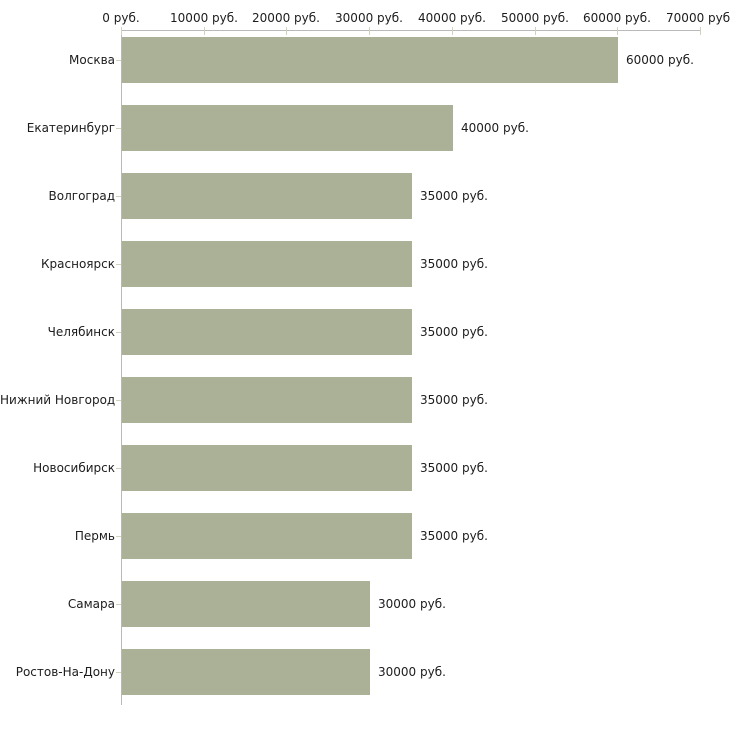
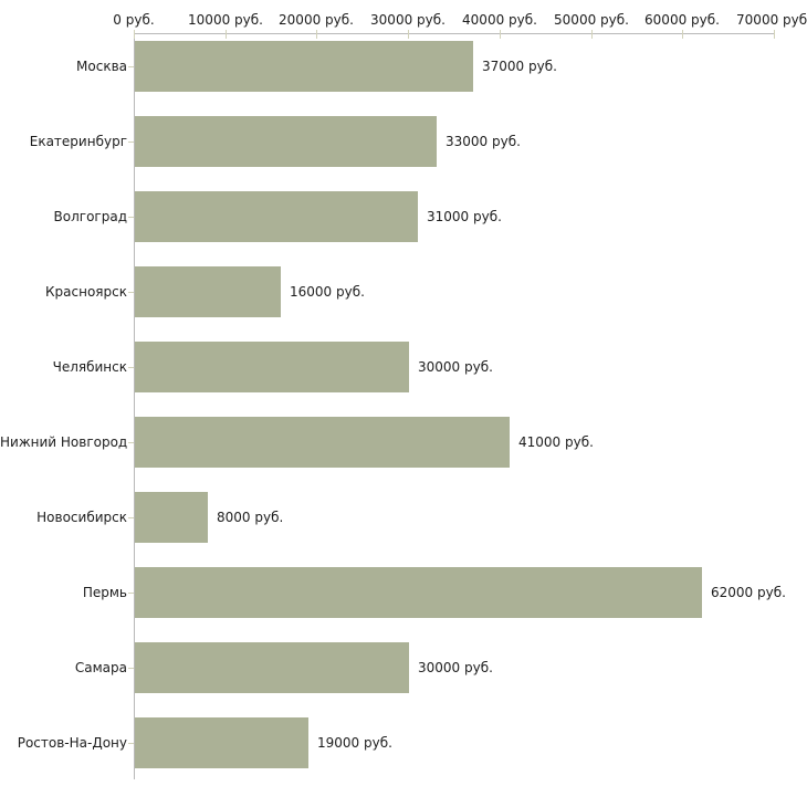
Москва: 60000 -> 37000
Екатеринбург: 40000 -> 33000
Волгоград: 35000 -> 31000
Красноярск: 35000 -> 16000
Челябинск: 35000 -> 30000
Нижний Новгород: 35000 -> 41000
Новосибирск: 35000 -> 8000
Пермь: 35000 -> 62000
Ростов-На-Дону: 30000 -> 19000
